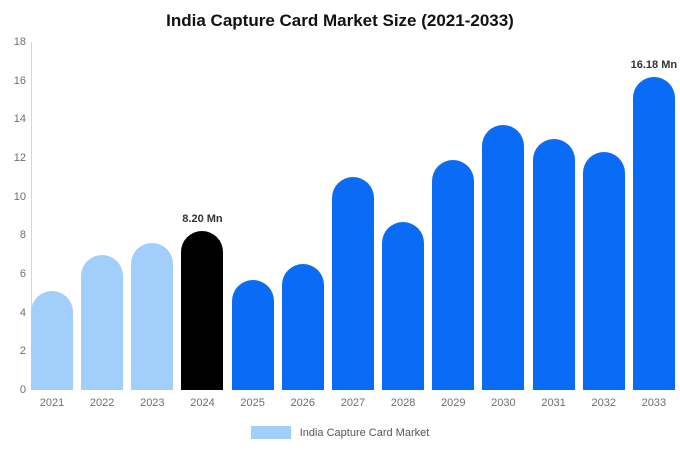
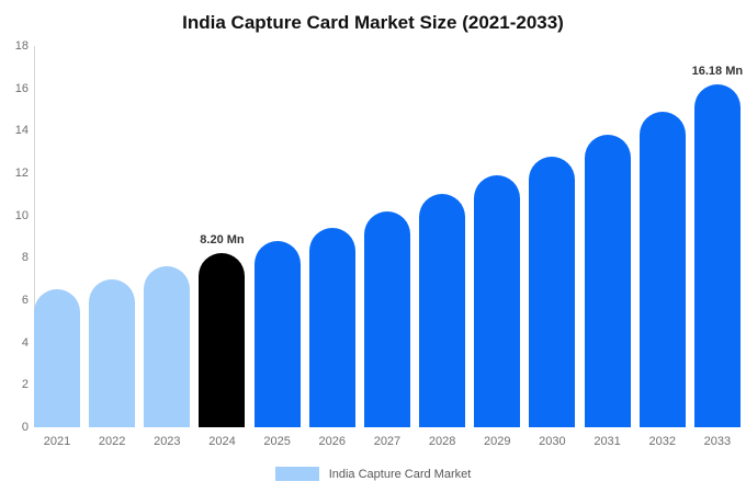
2021: 5.1 -> 6.5
2025: 5.7 -> 8.8
2026: 6.5 -> 9.4
2027: 11.0 -> 10.2
2028: 8.7 -> 11.0
2030: 13.7 -> 12.8
2031: 13.0 -> 13.8
2032: 12.3 -> 14.9
